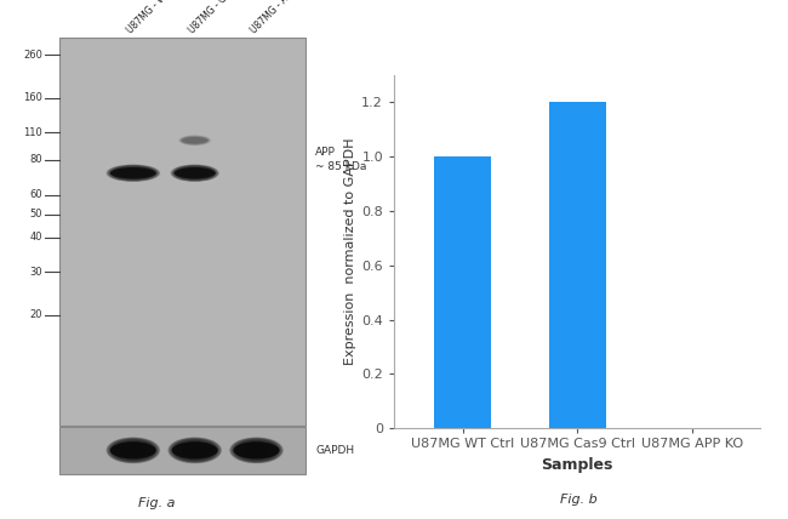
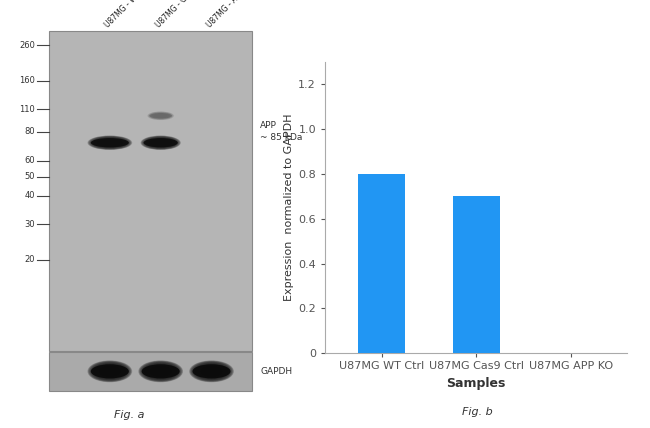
U87MG WT Ctrl: 1.0 -> 0.8
U87MG Cas9 Ctrl: 1.2 -> 0.7
